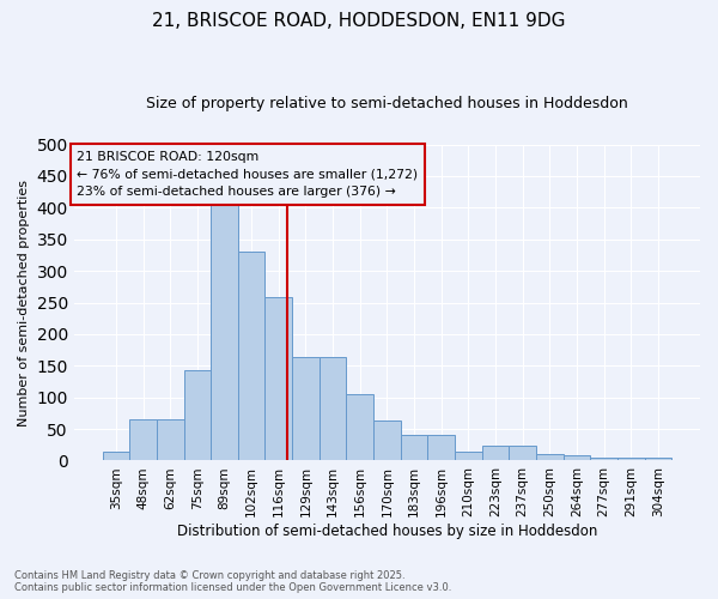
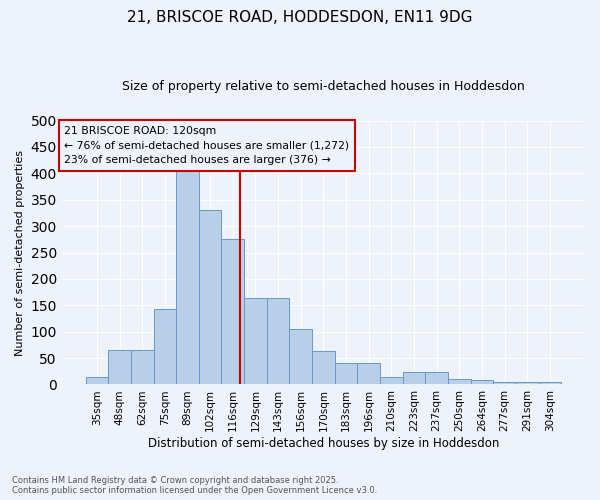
116sqm: 258 -> 275
